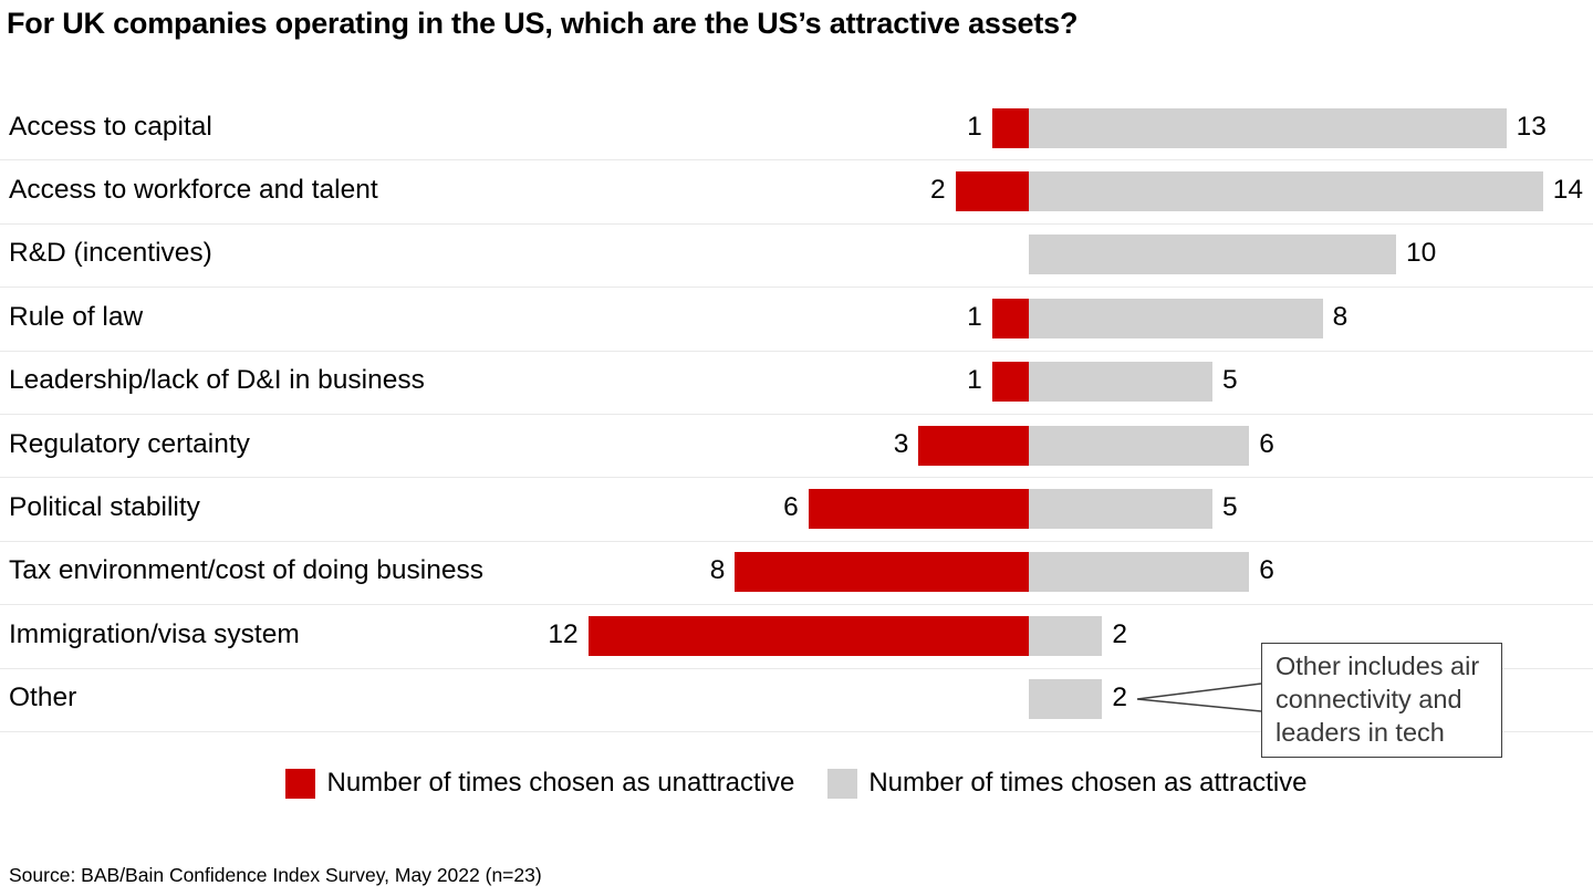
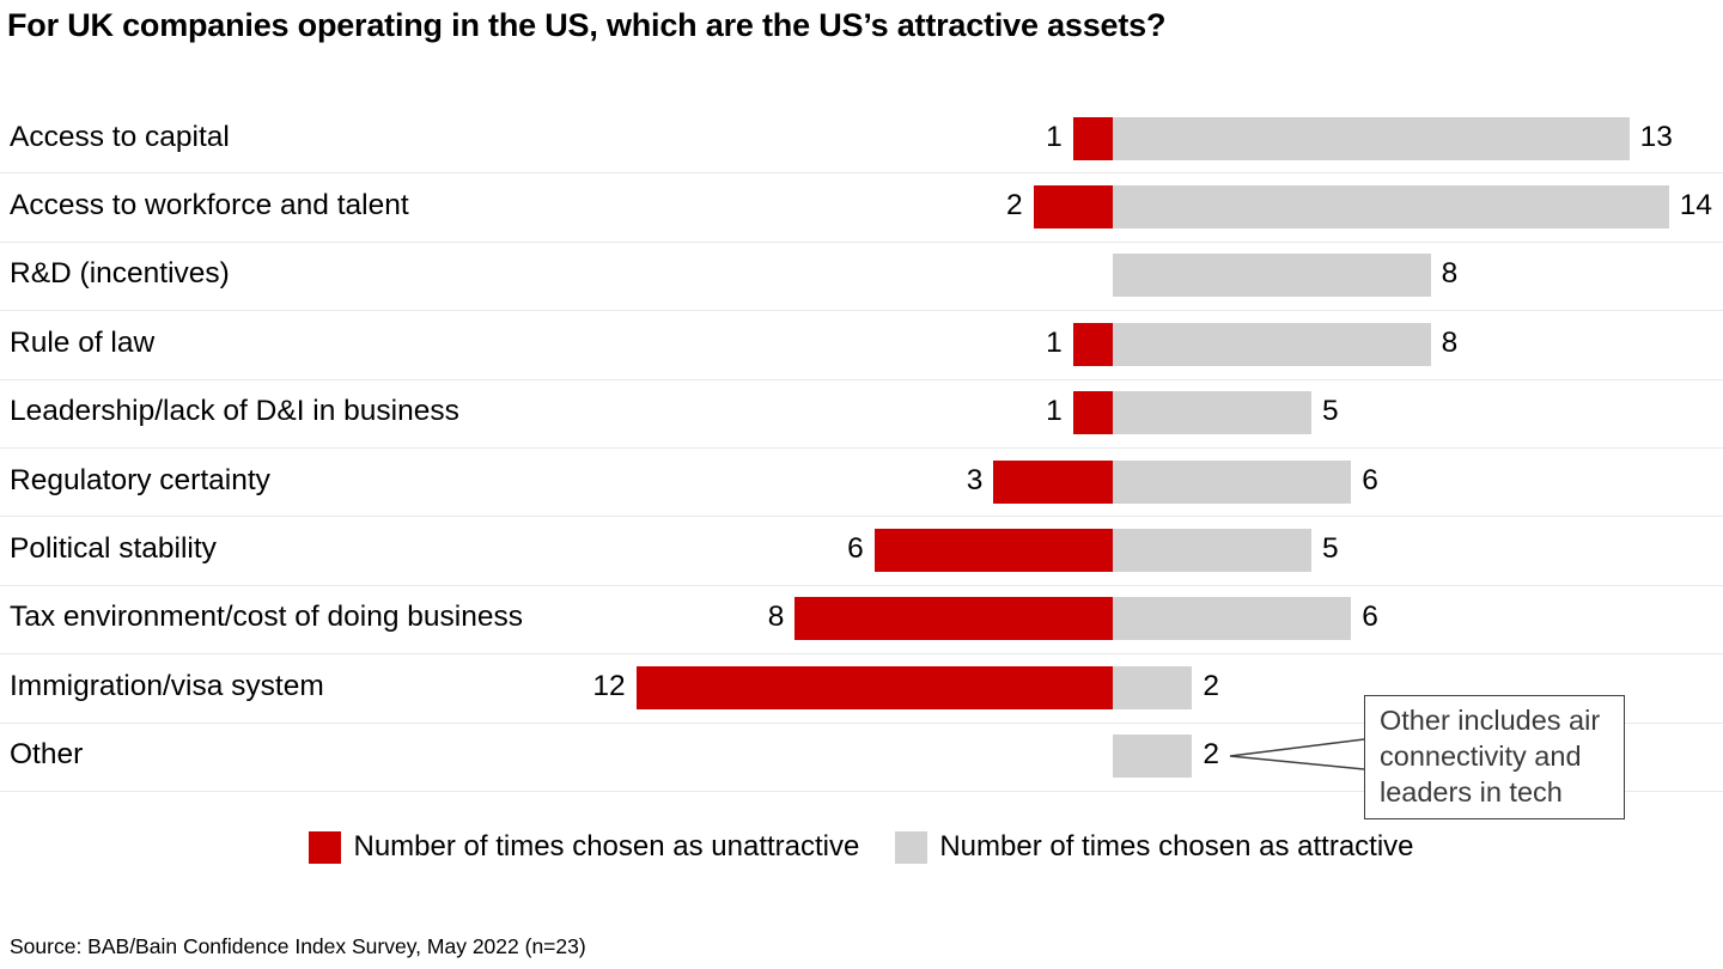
Number of times chosen as attractive/R&D (incentives): 10 -> 8
